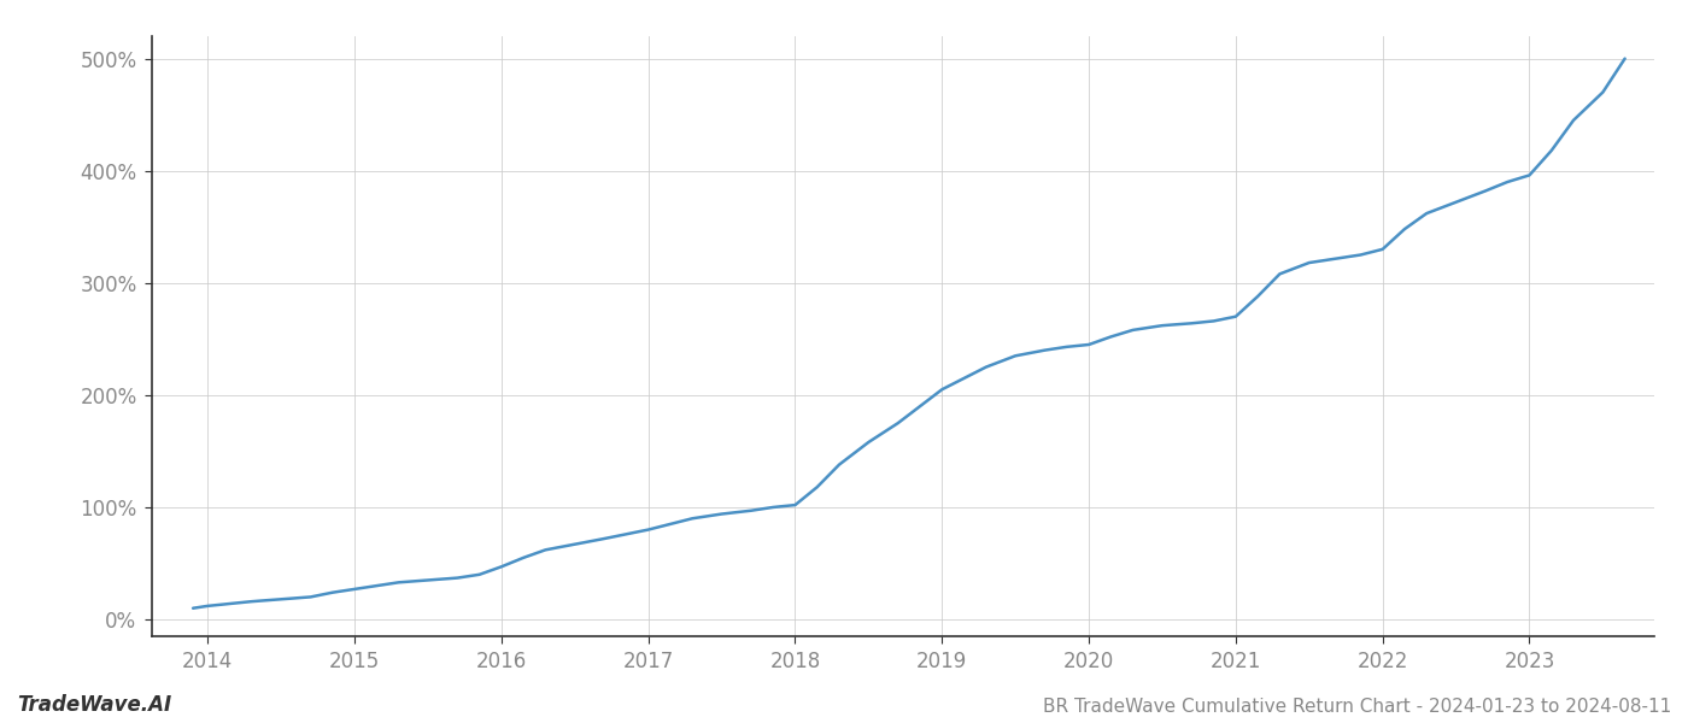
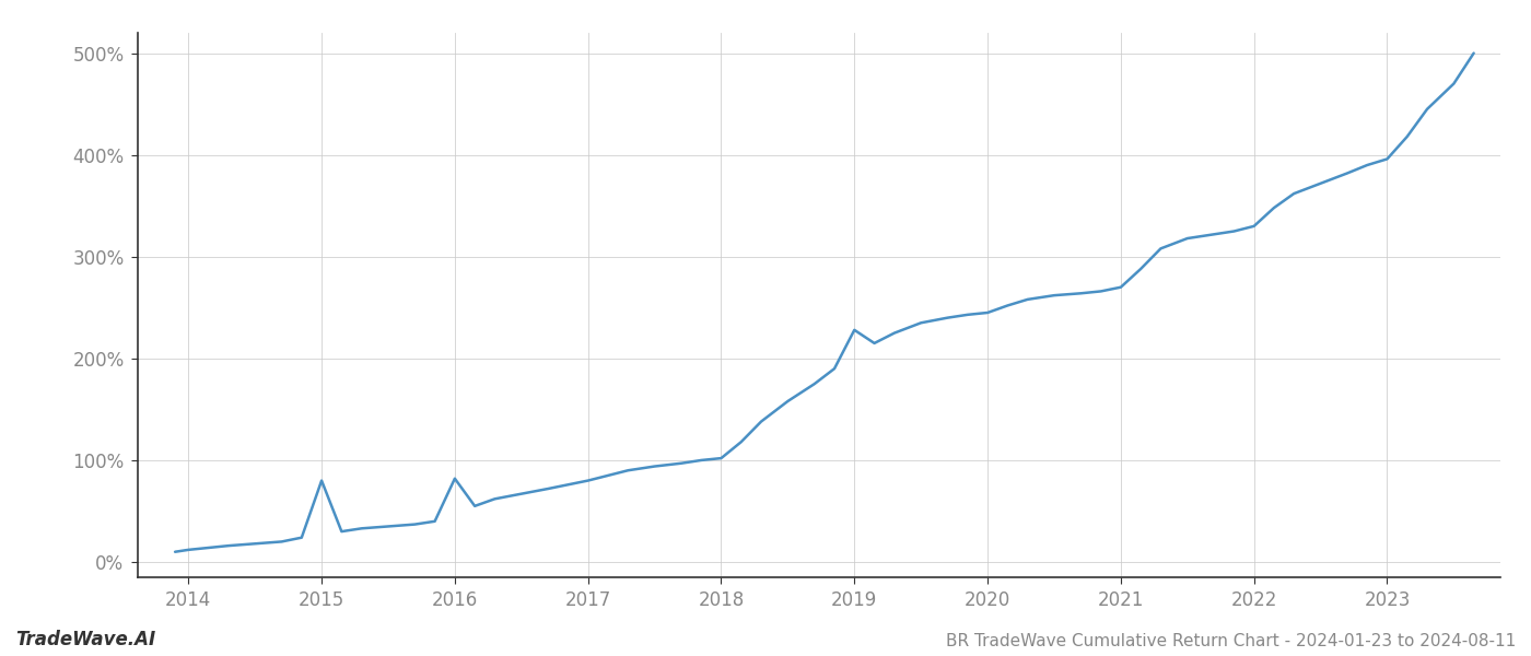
2015: 27% -> 80%
2016: 47% -> 82%
2019: 205% -> 228%
